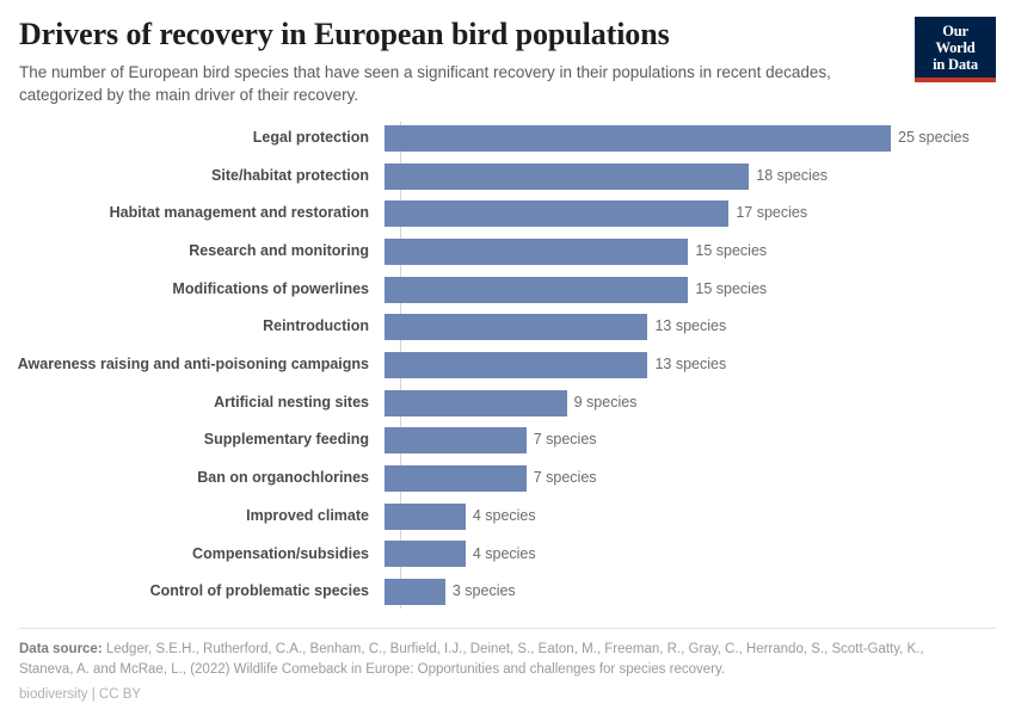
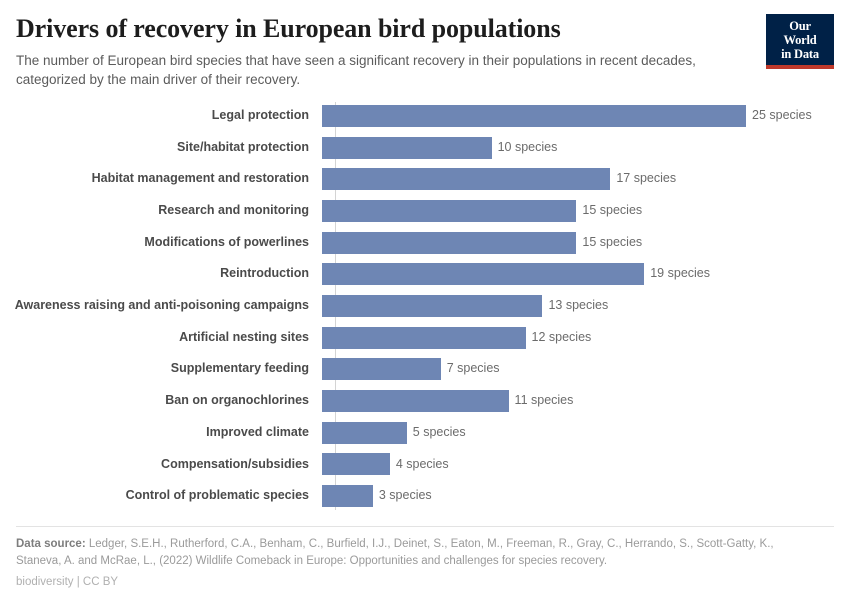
Site/habitat protection: 18 -> 10
Reintroduction: 13 -> 19
Artificial nesting sites: 9 -> 12
Ban on organochlorines: 7 -> 11
Improved climate: 4 -> 5
